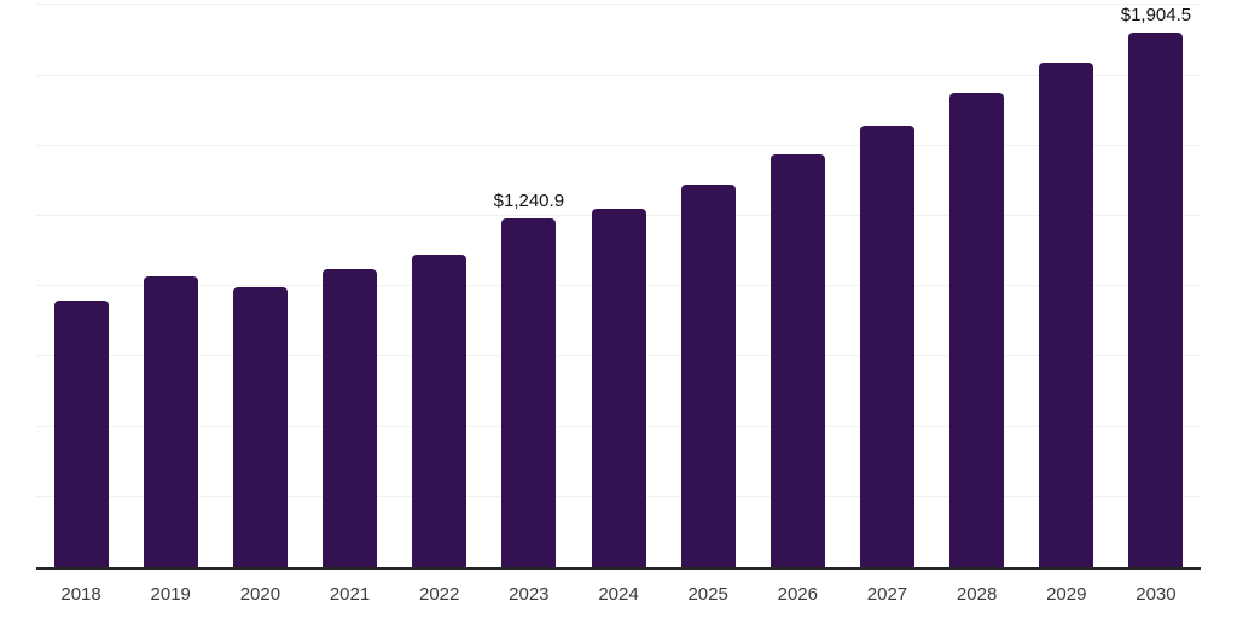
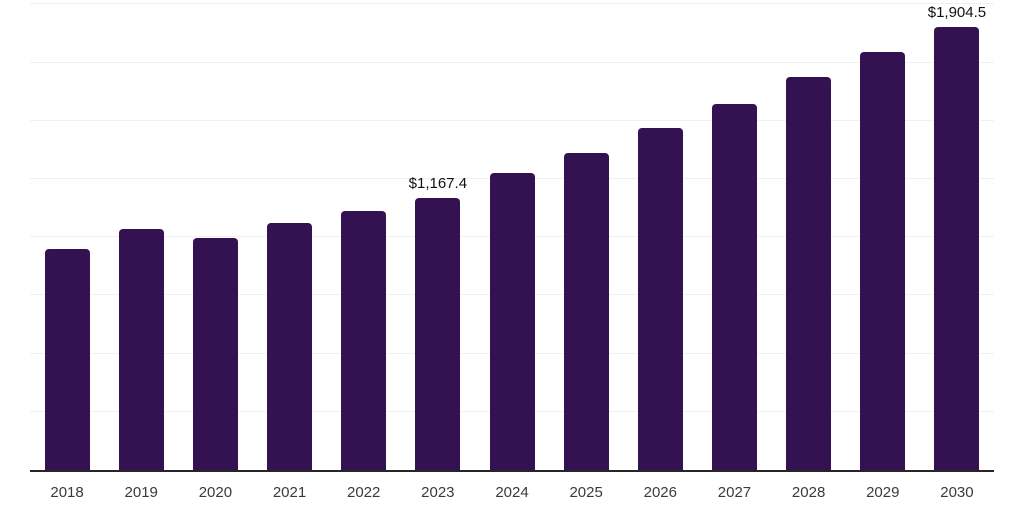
2023: $1,240.9 -> $1,167.4
